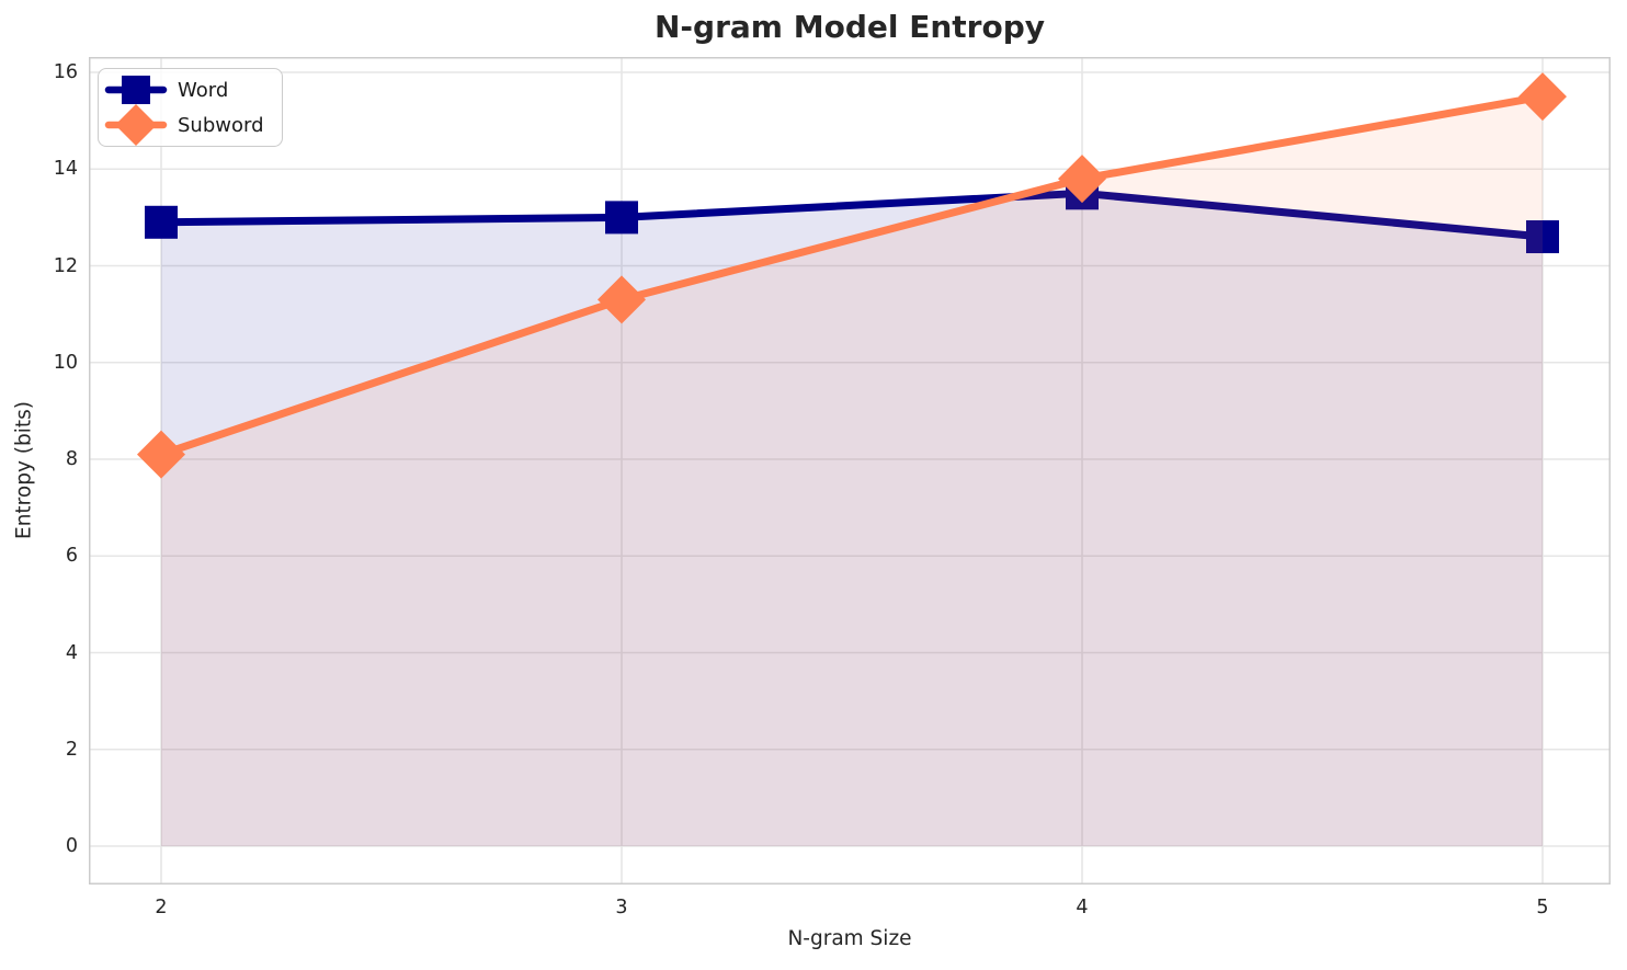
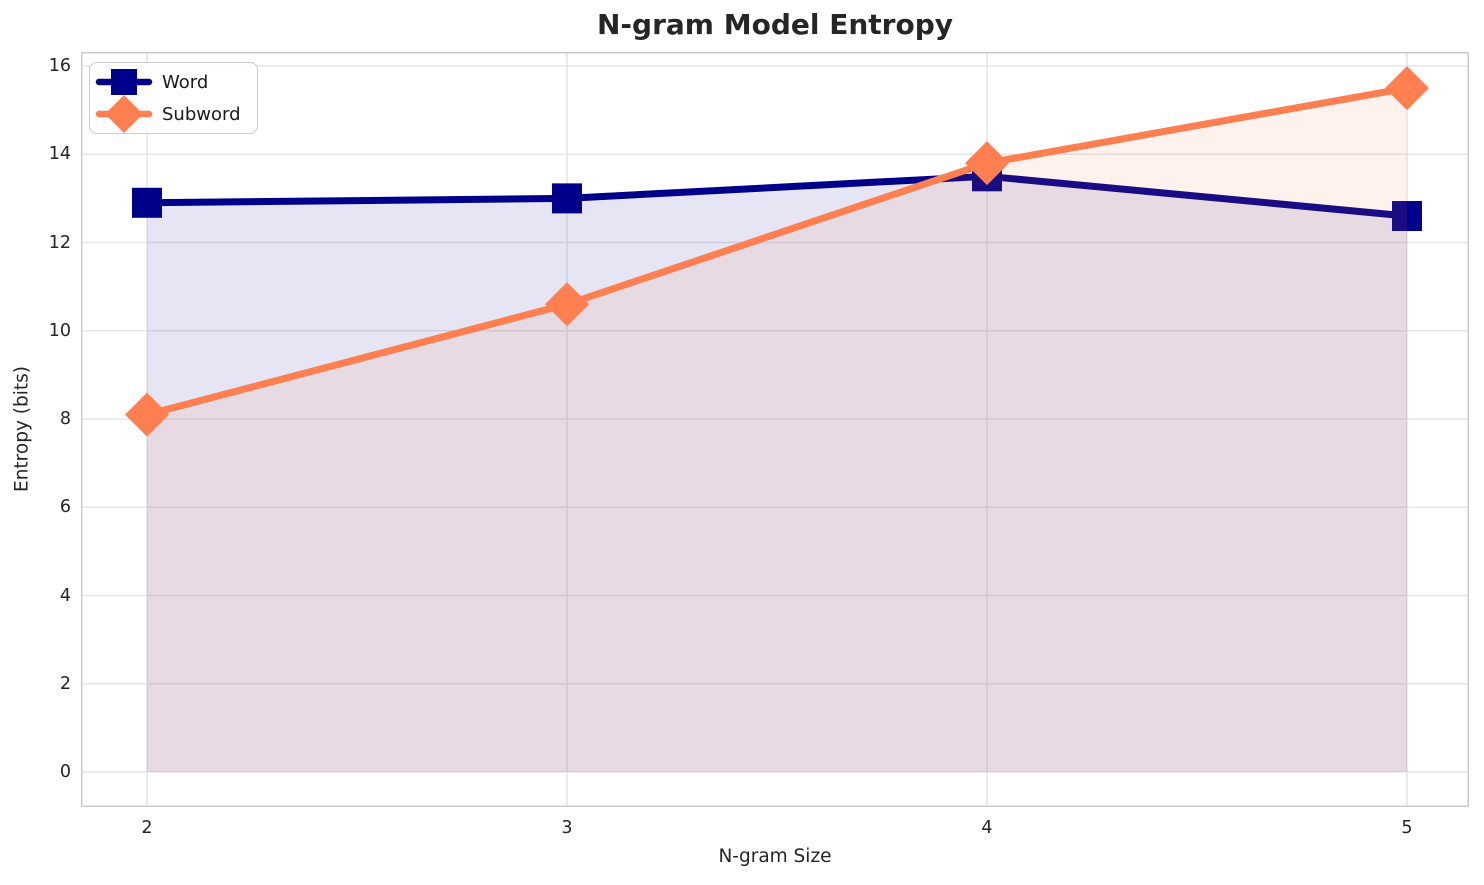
Subword/3: 11.3 -> 10.6
